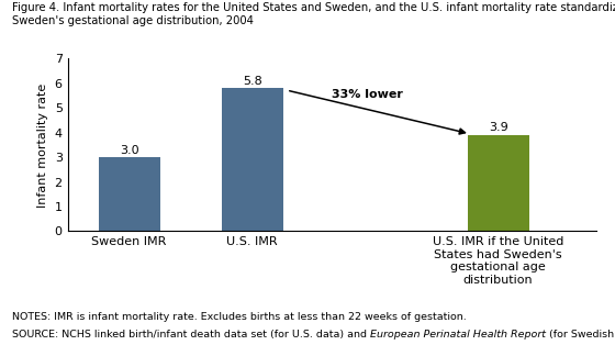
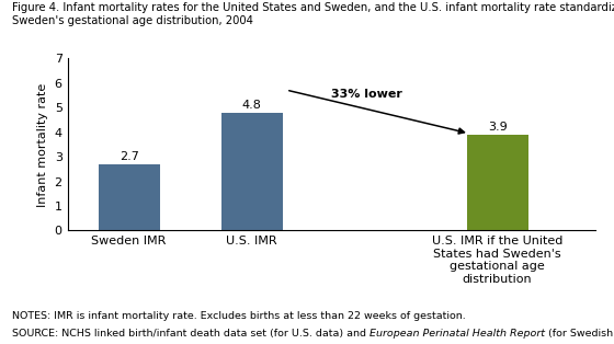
Sweden IMR: 3.0 -> 2.7
U.S. IMR: 5.8 -> 4.8
